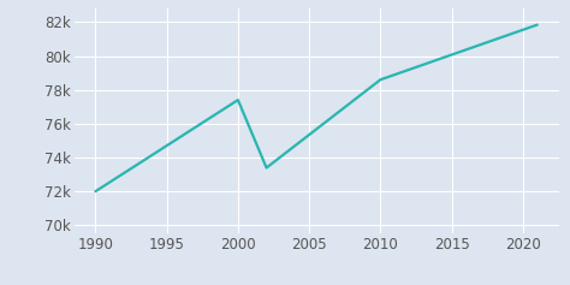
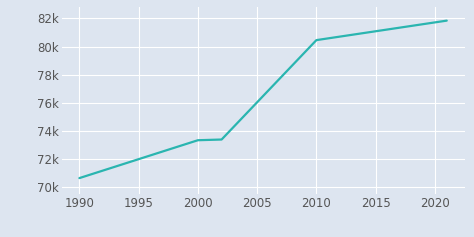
1990: 72.0k -> 70.7k
2000: 77.4k -> 73.3k
2010: 78.6k -> 80.5k
